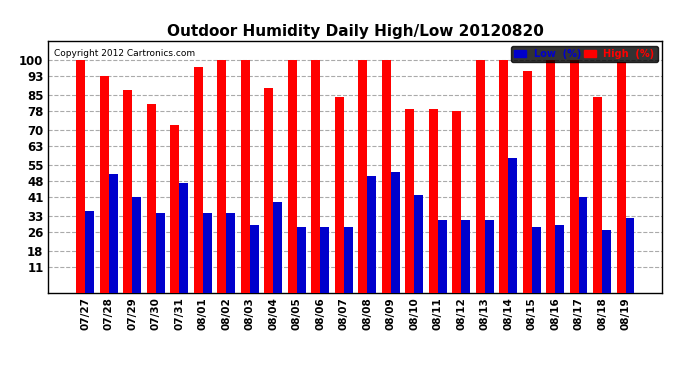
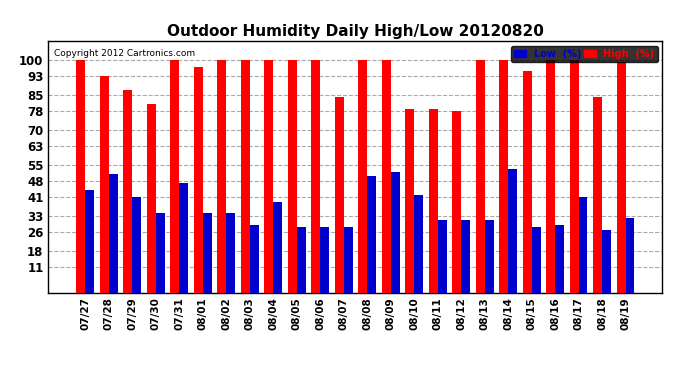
Low (%)/07/27: 35 -> 44
High (%)/07/31: 72 -> 100
High (%)/08/04: 88 -> 100
Low (%)/08/14: 58 -> 53
